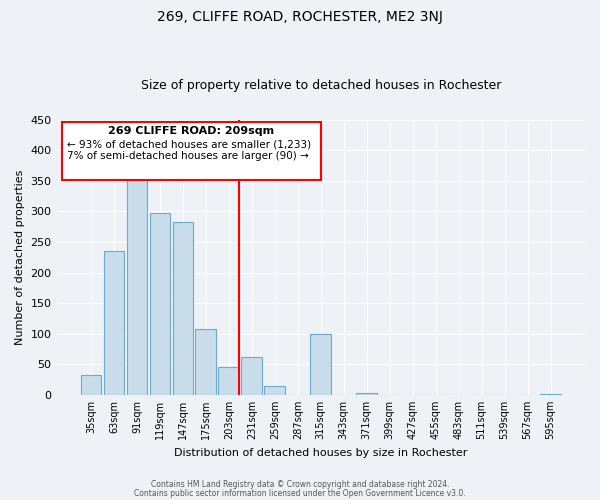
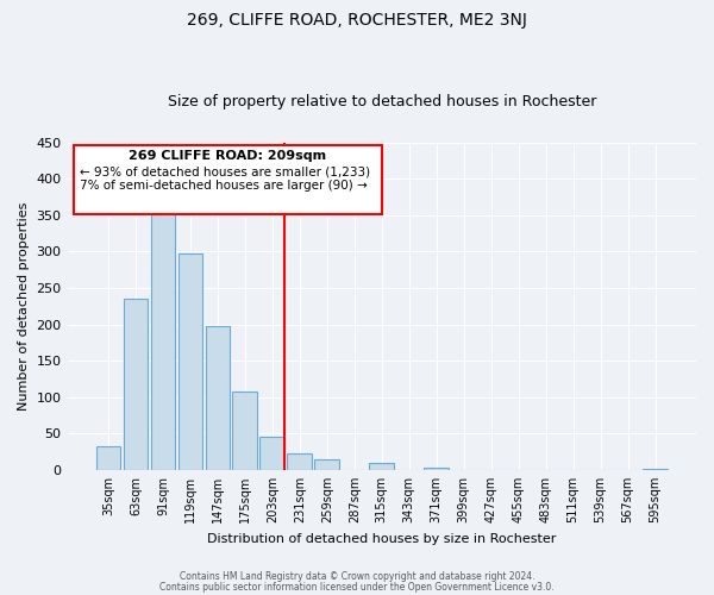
147sqm: 282 -> 198
231sqm: 62 -> 22
315sqm: 100 -> 9
